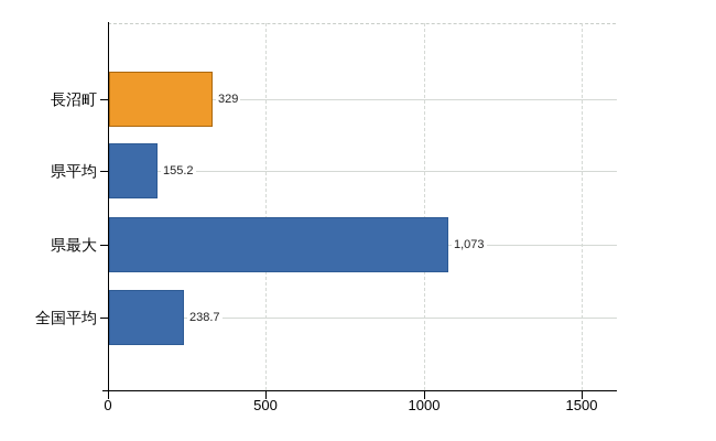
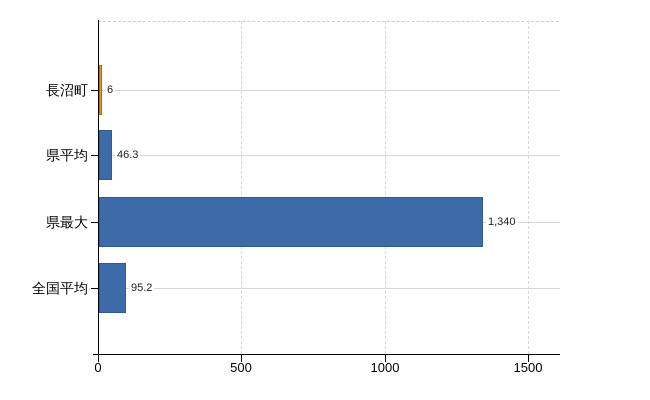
長沼町: 329 -> 6
県平均: 155.2 -> 46.3
県最大: 1,073 -> 1,340
全国平均: 238.7 -> 95.2
